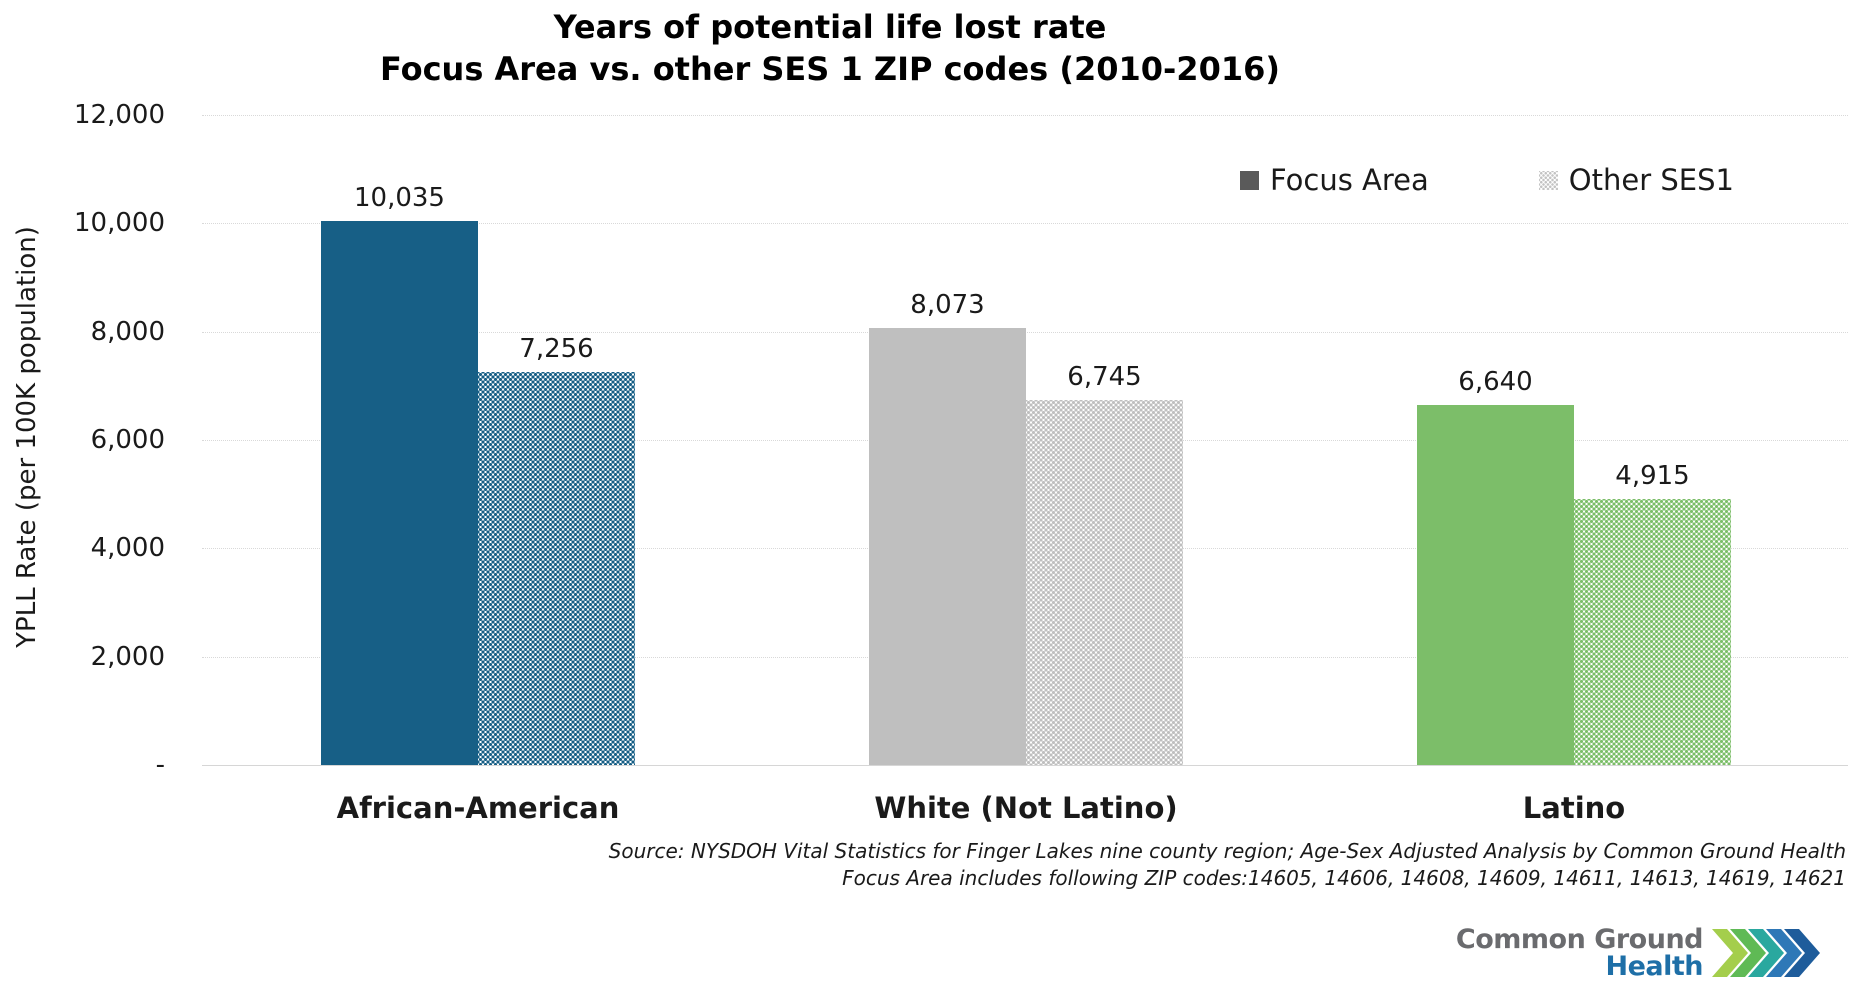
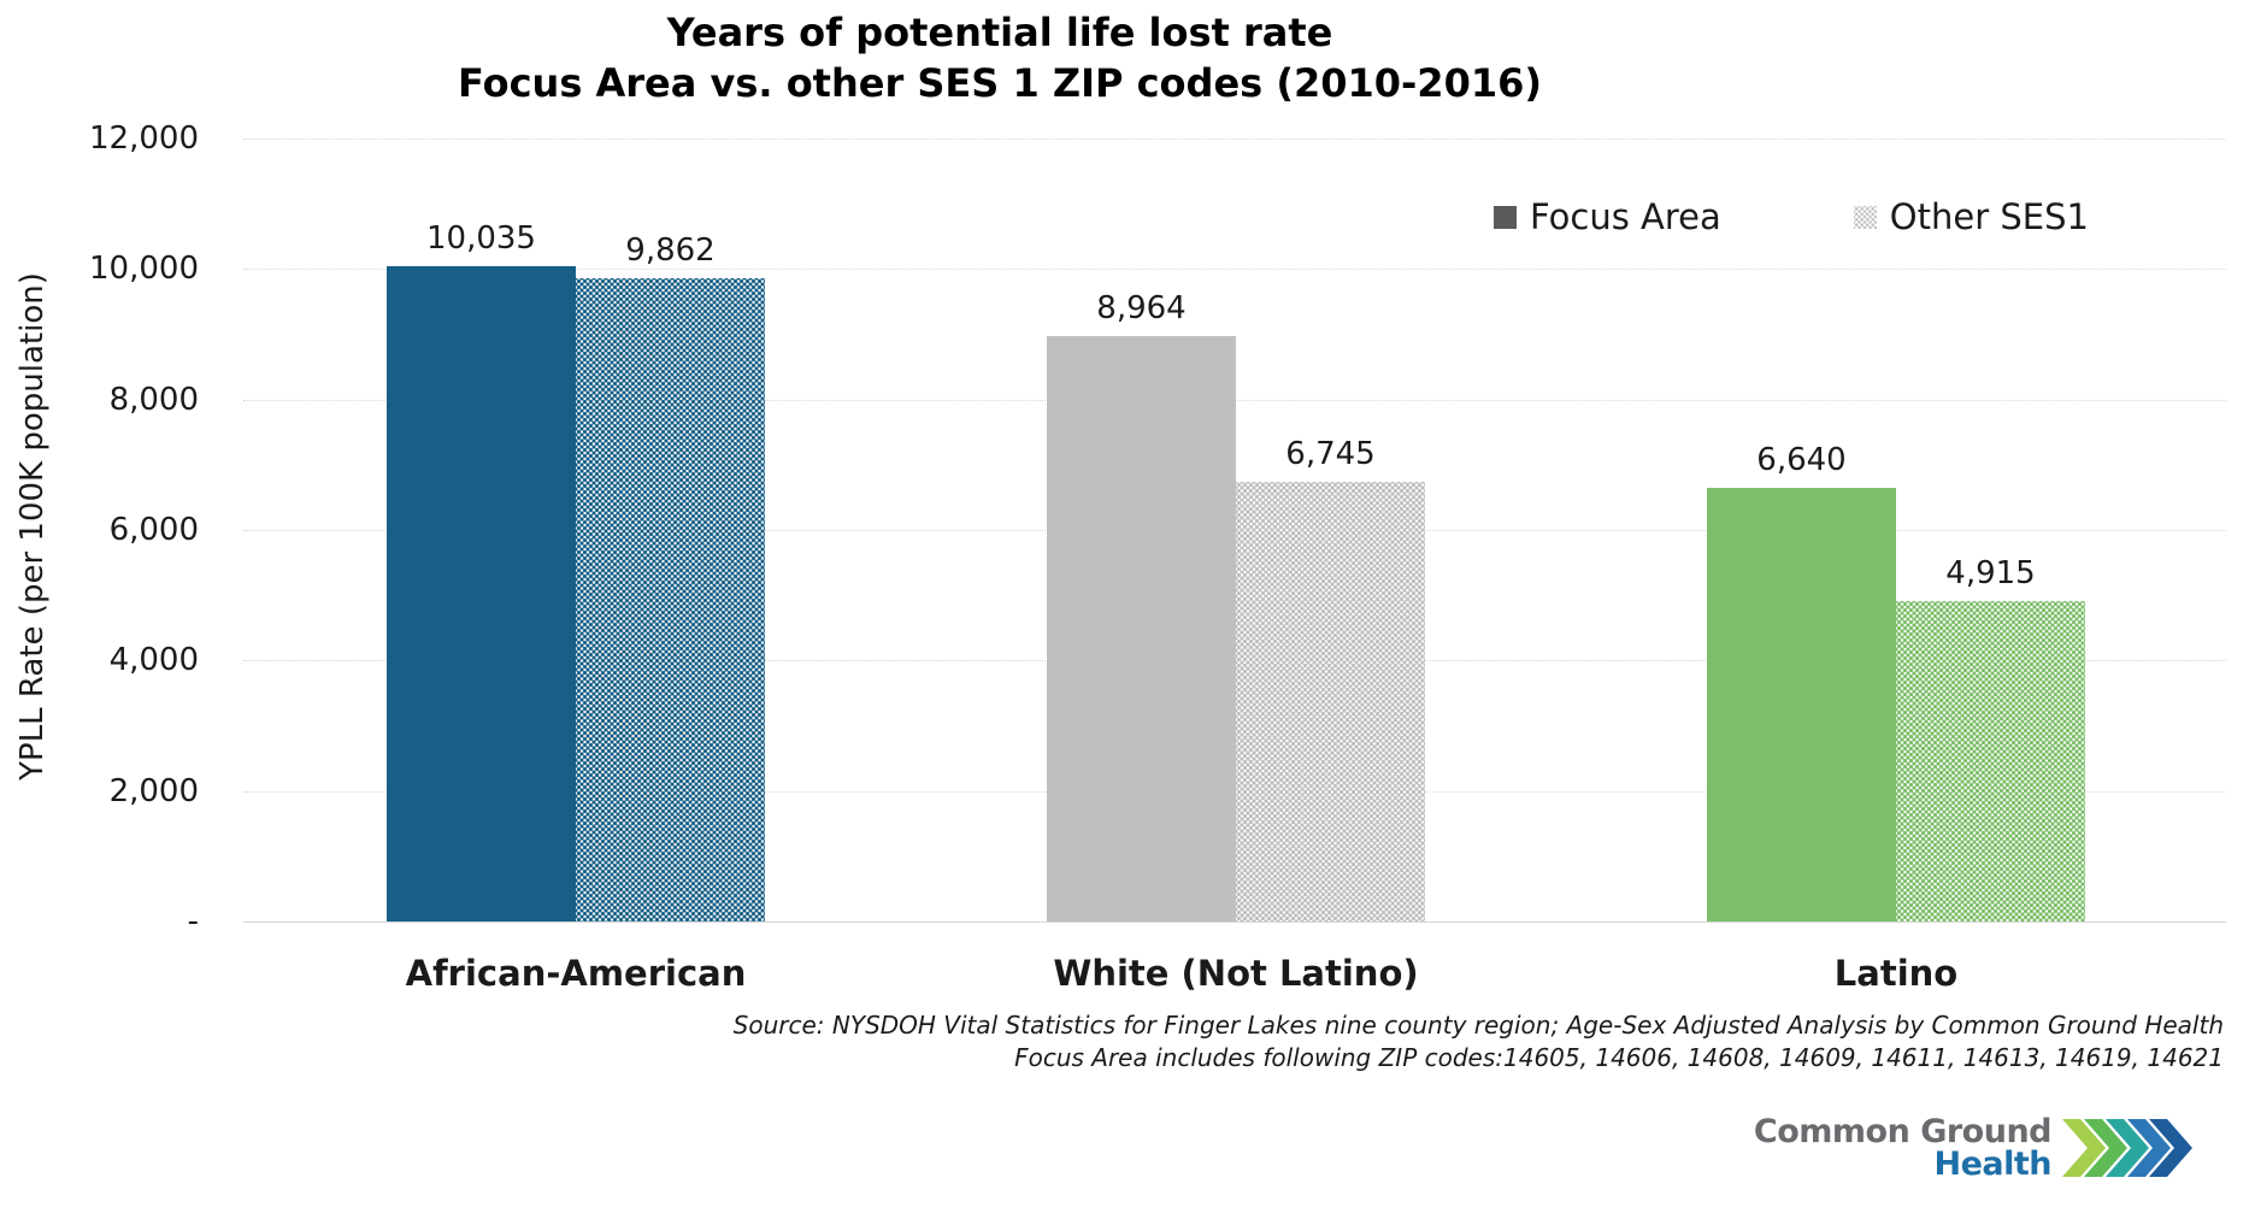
Other SES1/African-American: 7,256 -> 9,862
Focus Area/White (Not Latino): 8,073 -> 8,964
